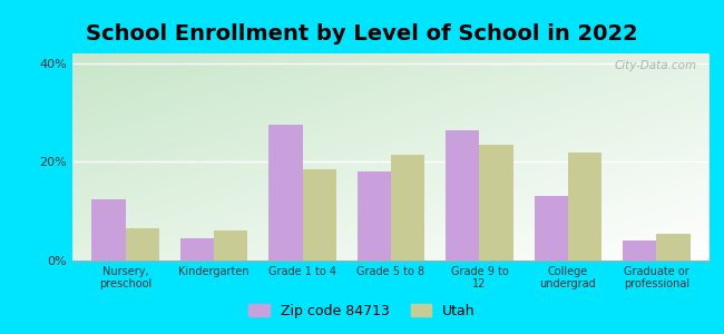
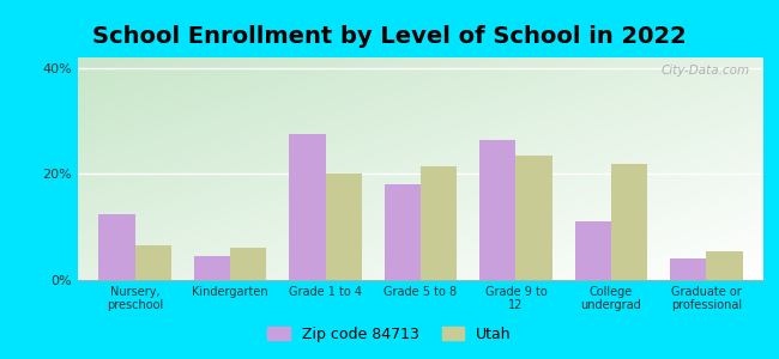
Utah/Grade 1 to 4: 18.5% -> 20.0%
Zip code 84713/College undergrad: 13.0% -> 11.0%
